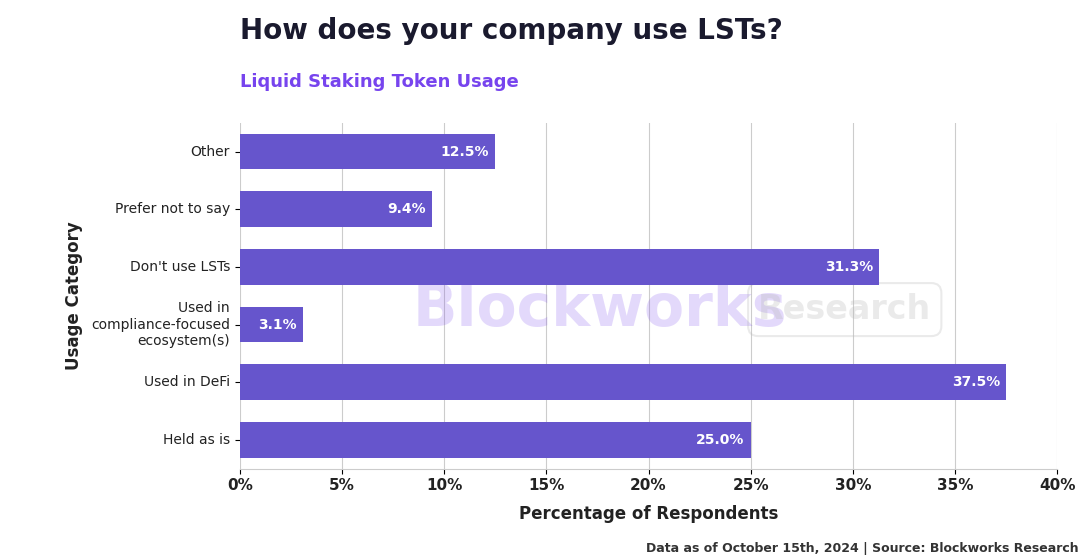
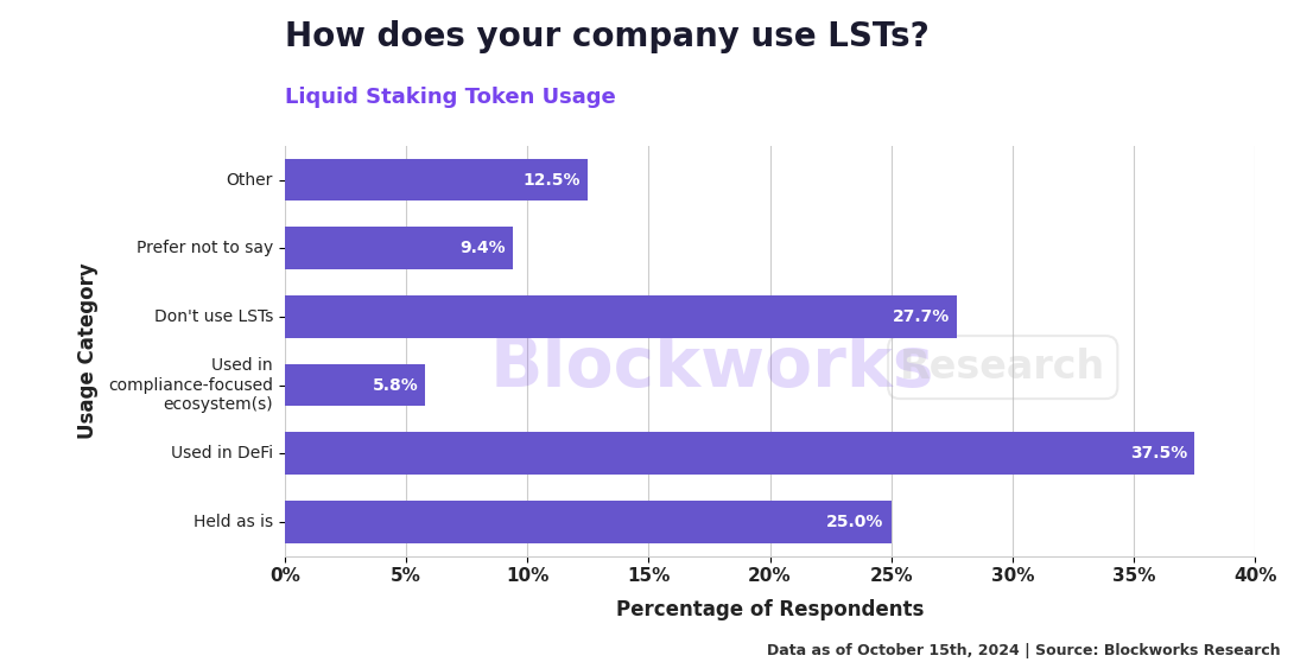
Don't use LSTs: 31.3% -> 27.7%
Used in compliance-focused ecosystem(s): 3.1% -> 5.8%
